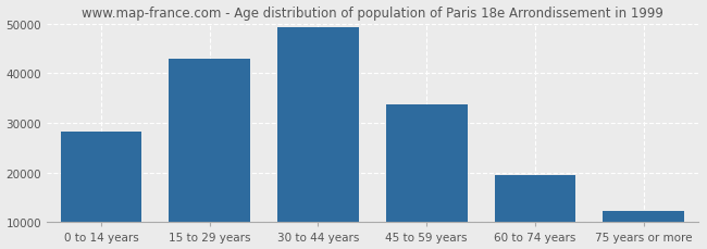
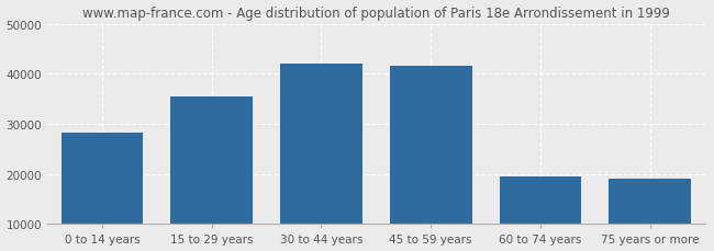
15 to 29 years: 43000 -> 35500
30 to 44 years: 49200 -> 42000
45 to 59 years: 33700 -> 41500
75 years or more: 12200 -> 19000
